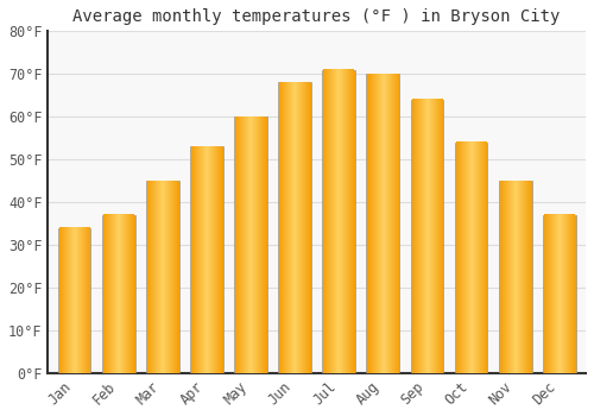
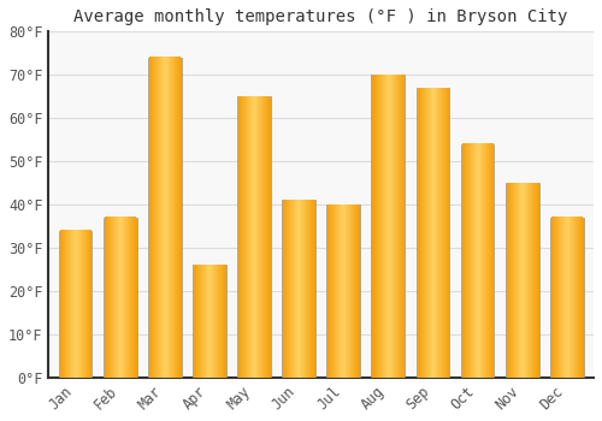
Mar: 45°F -> 74°F
Apr: 53°F -> 26°F
May: 60°F -> 65°F
Jun: 68°F -> 41°F
Jul: 71°F -> 40°F
Sep: 64°F -> 67°F
